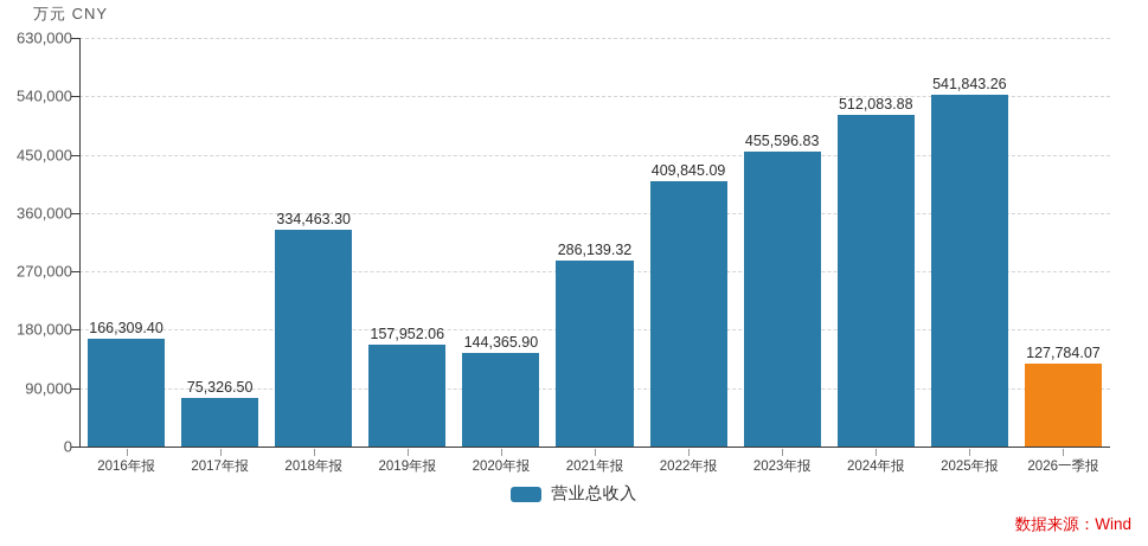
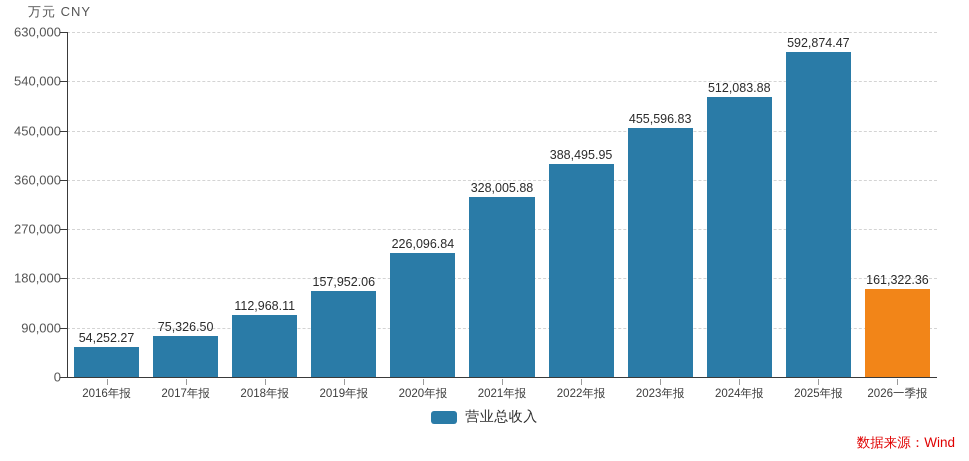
2016年报: 166,309.40 -> 54,252.27
2018年报: 334,463.30 -> 112,968.11
2020年报: 144,365.90 -> 226,096.84
2021年报: 286,139.32 -> 328,005.88
2022年报: 409,845.09 -> 388,495.95
2025年报: 541,843.26 -> 592,874.47
2026一季报: 127,784.07 -> 161,322.36
